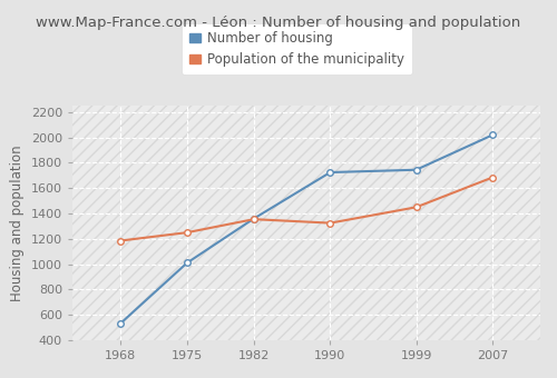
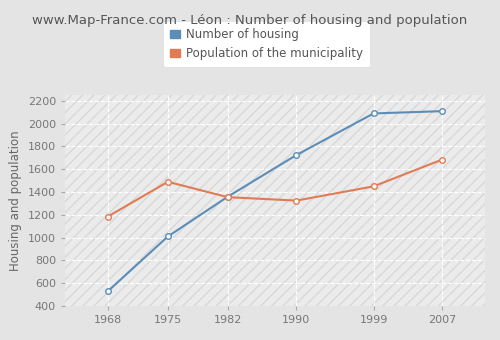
Population of the municipality/1975: 1250 -> 1490
Number of housing/1999: 1740 -> 2090
Number of housing/2007: 2020 -> 2110
